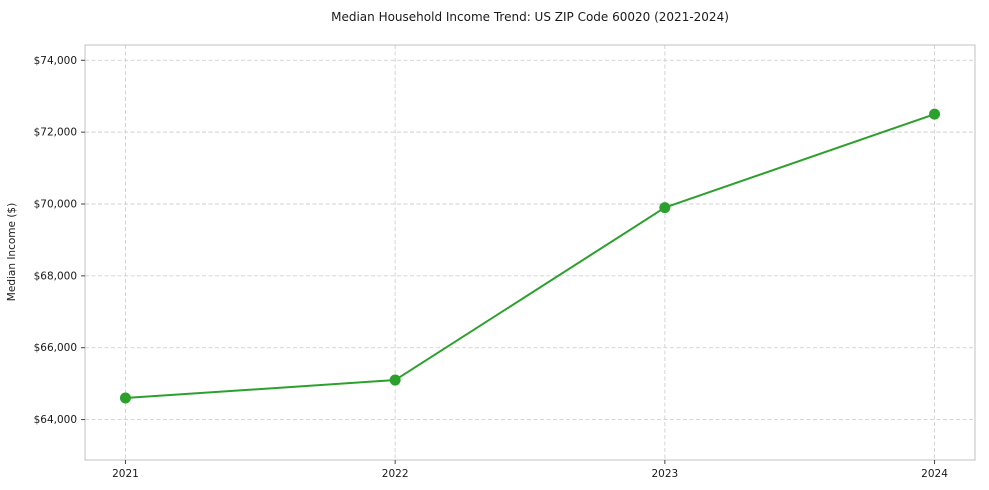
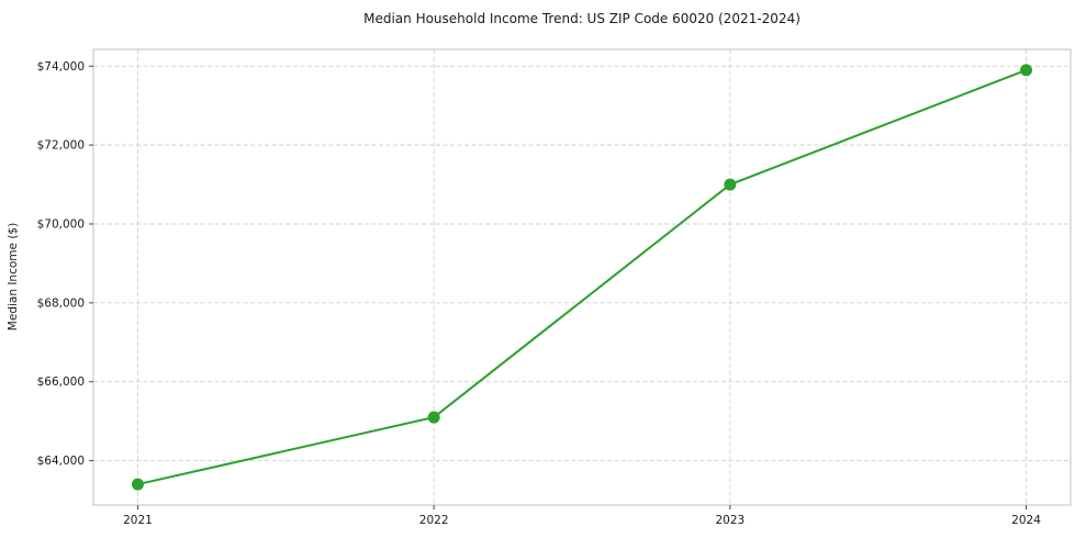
2021: $64600 -> $63400
2023: $69900 -> $71000
2024: $72500 -> $73900
